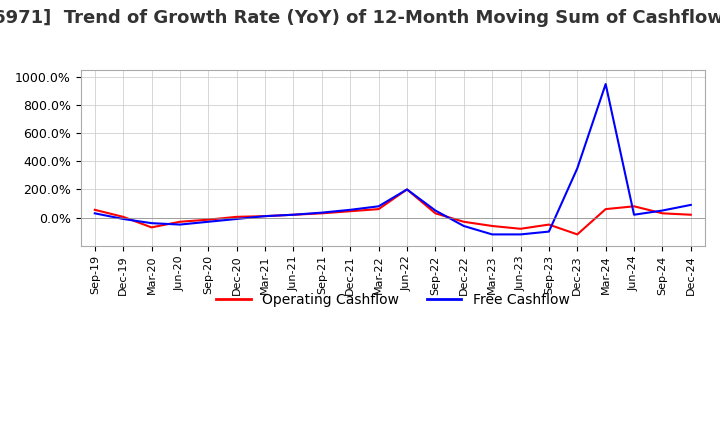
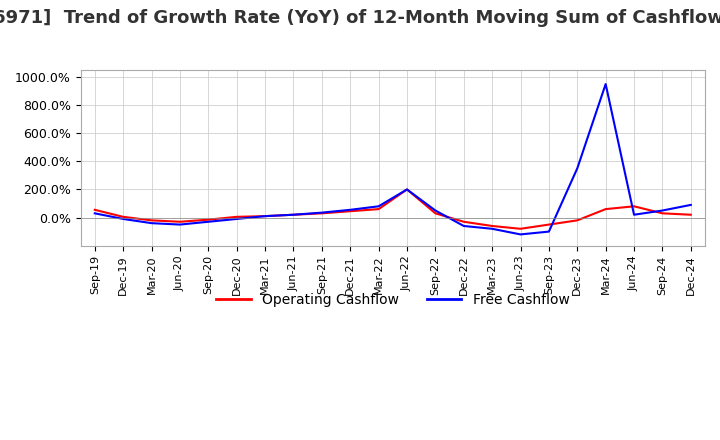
Operating Cashflow/Mar-20: -70% -> -20%
Free Cashflow/Mar-23: -120% -> -80%
Operating Cashflow/Dec-23: -120% -> -20%
